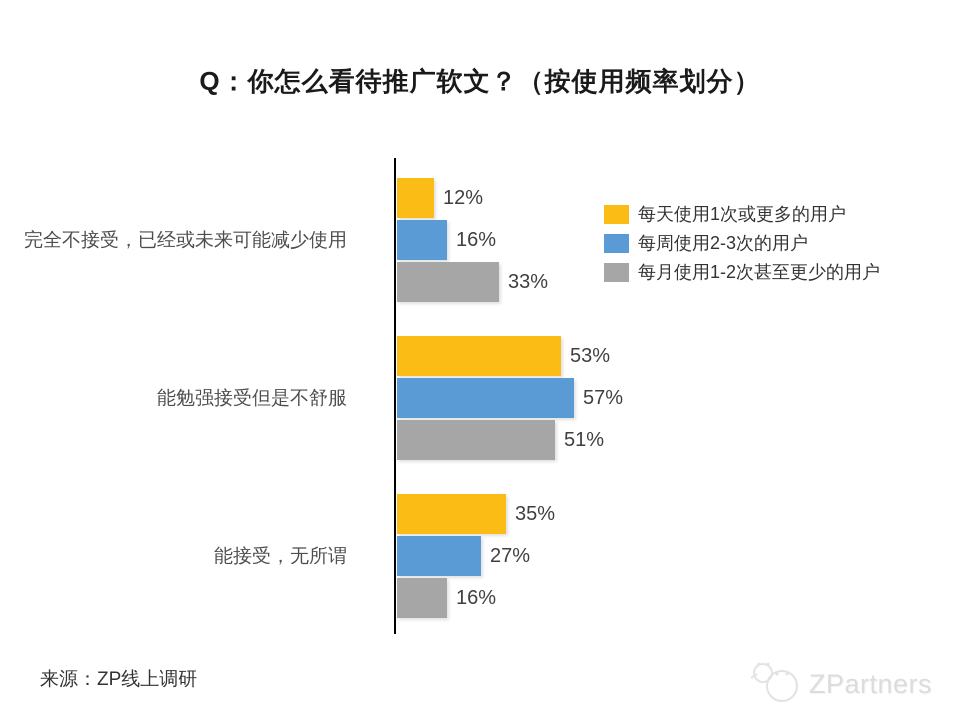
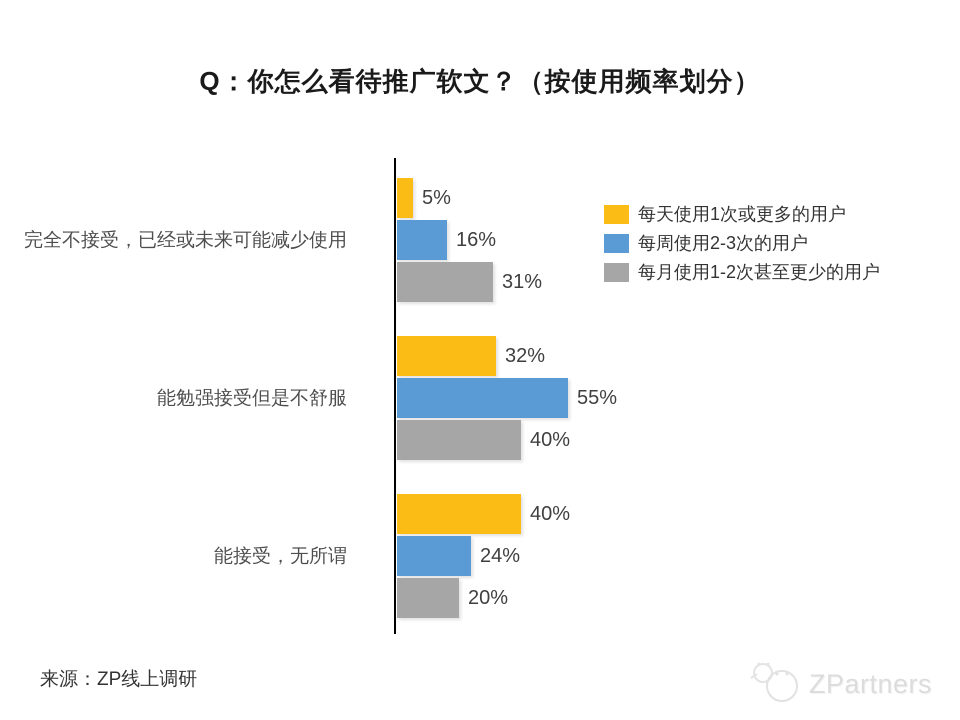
每天使用1次或更多的用户/完全不接受，已经或未来可能减少使用: 12% -> 5%
每月使用1-2次甚至更少的用户/完全不接受，已经或未来可能减少使用: 33% -> 31%
每天使用1次或更多的用户/能勉强接受但是不舒服: 53% -> 32%
每周使用2-3次的用户/能勉强接受但是不舒服: 57% -> 55%
每月使用1-2次甚至更少的用户/能勉强接受但是不舒服: 51% -> 40%
每天使用1次或更多的用户/能接受，无所谓: 35% -> 40%
每周使用2-3次的用户/能接受，无所谓: 27% -> 24%
每月使用1-2次甚至更少的用户/能接受，无所谓: 16% -> 20%
